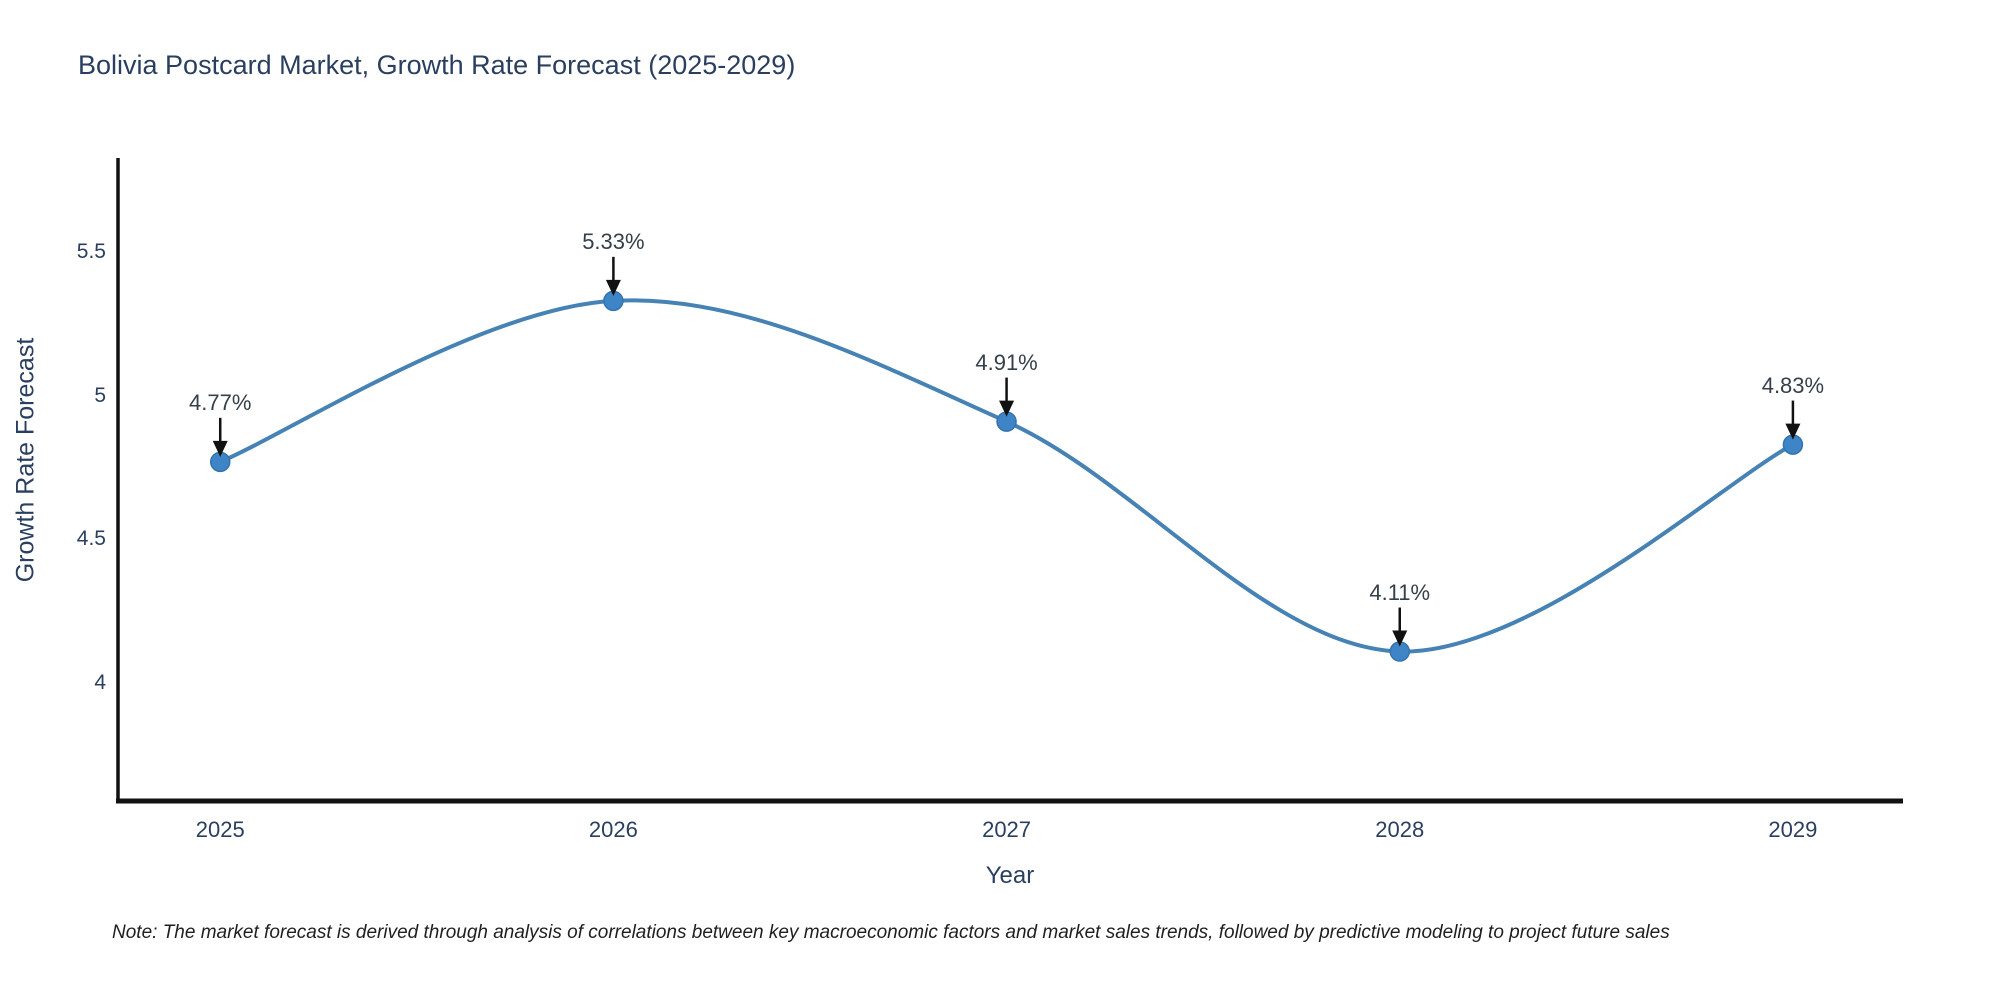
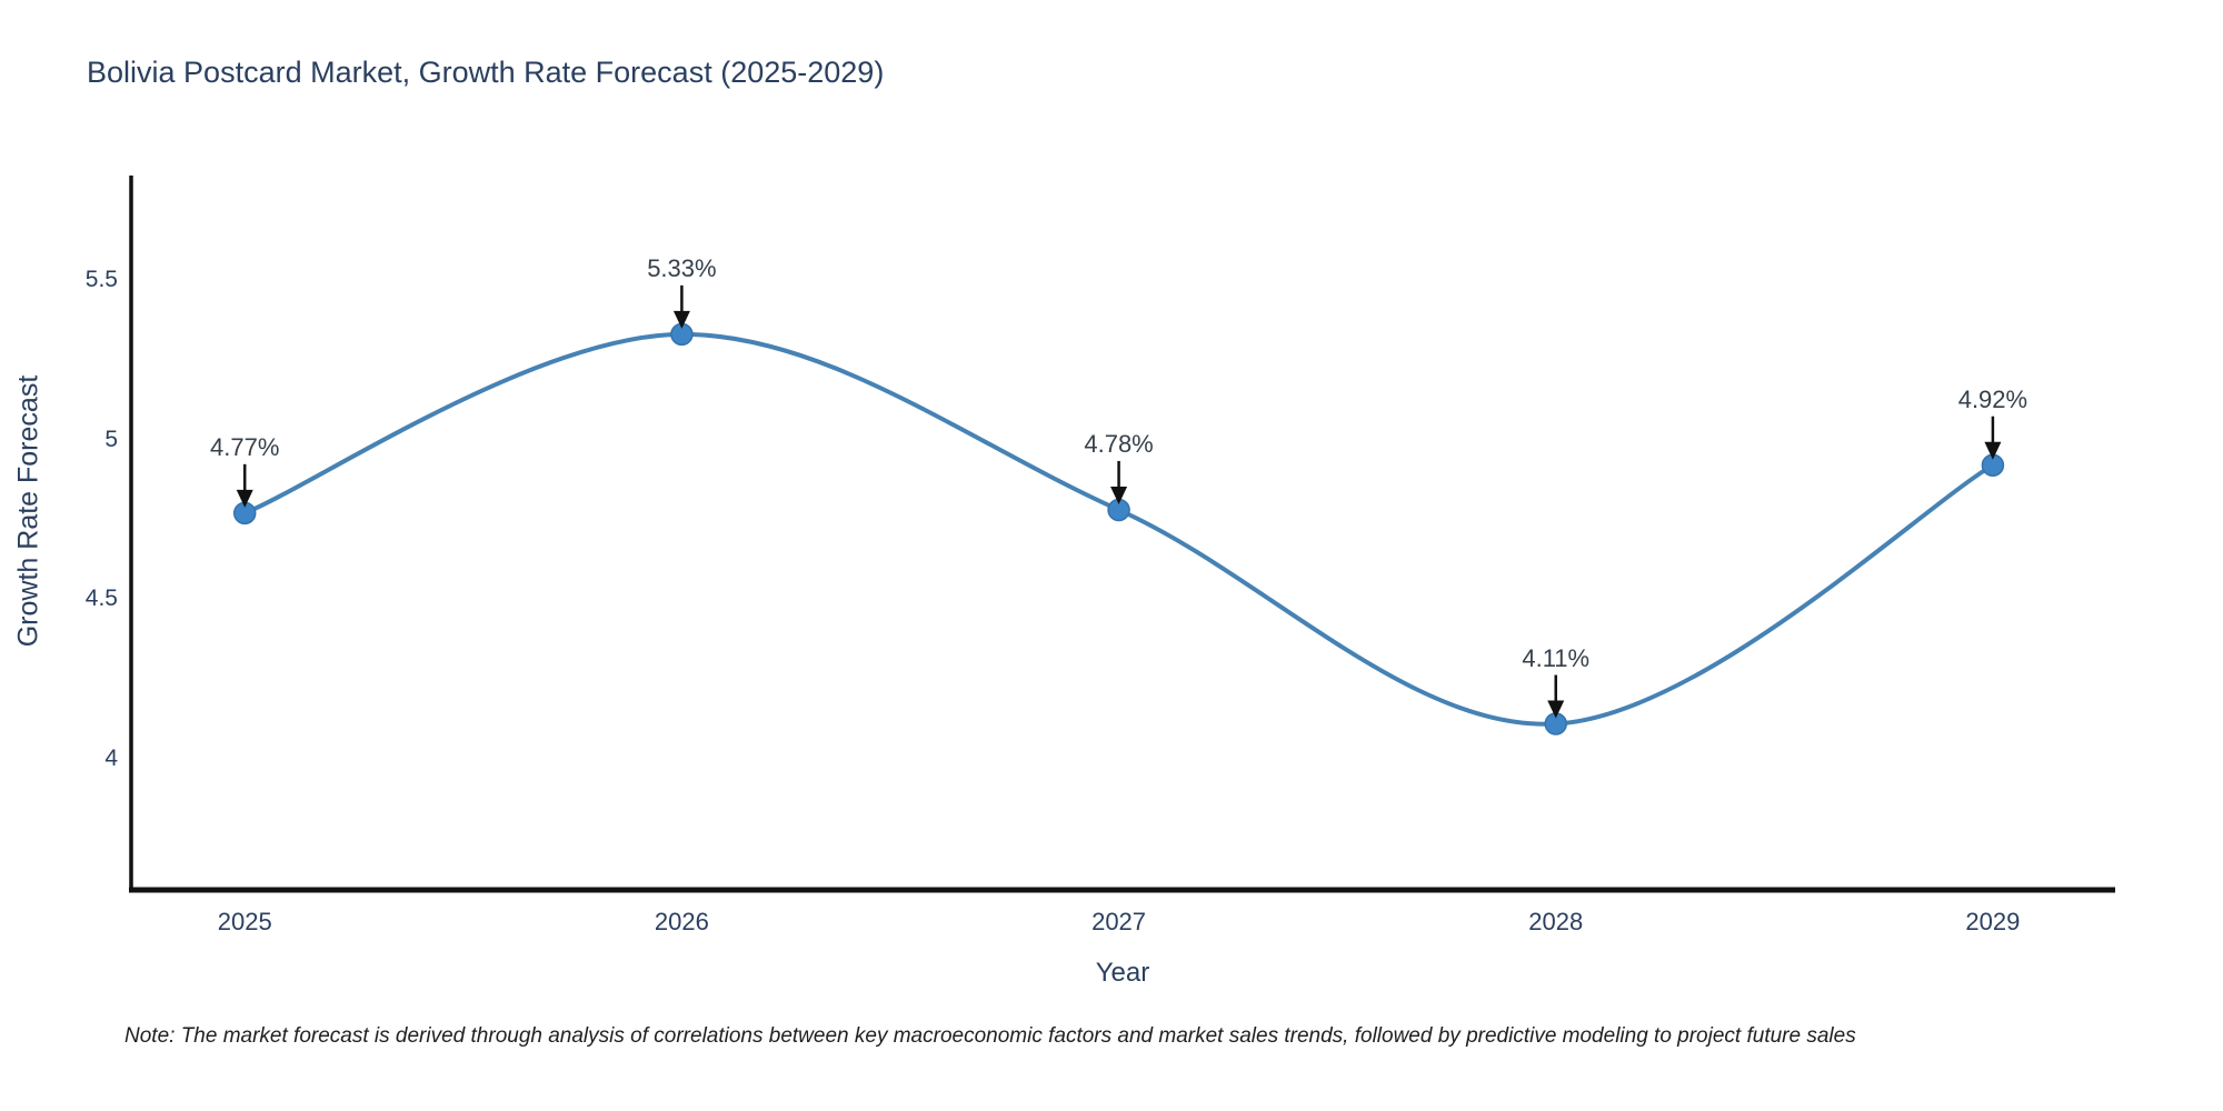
2027: 4.91% -> 4.78%
2029: 4.83% -> 4.92%
